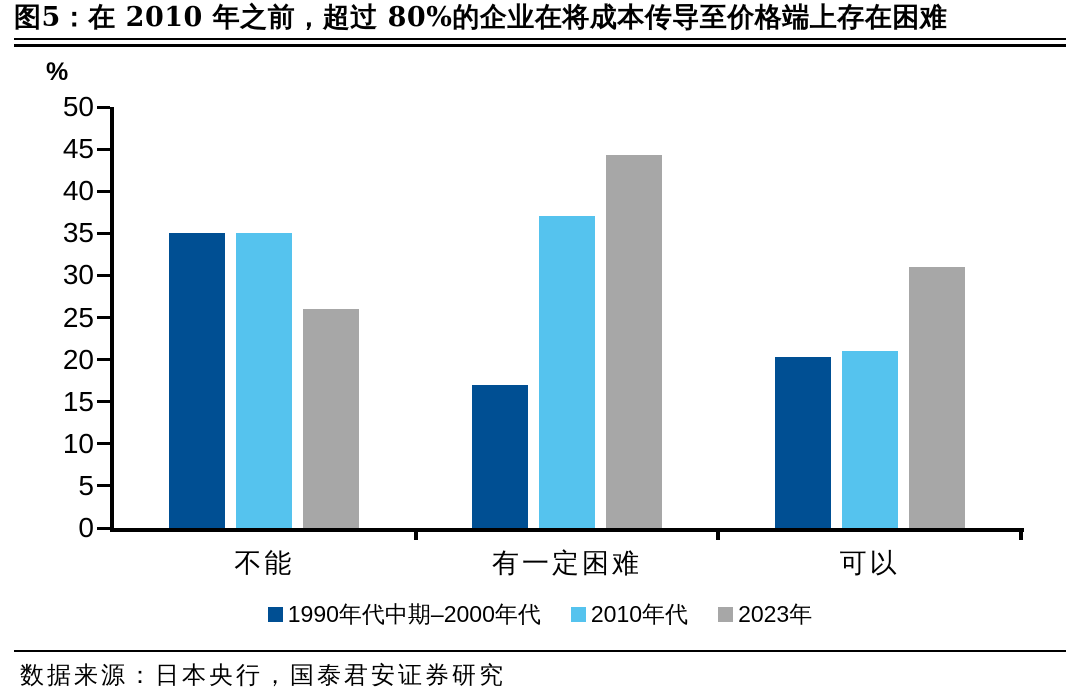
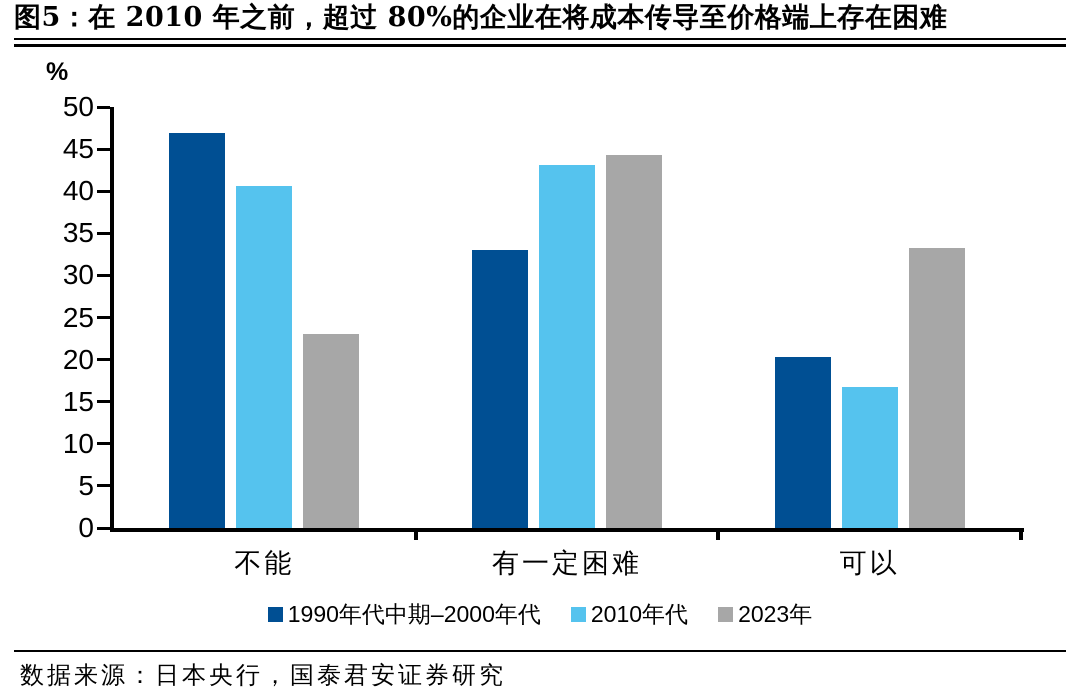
1990年代中期–2000年代/不能: 35 -> 47
2010年代/不能: 35 -> 41
2023年/不能: 26 -> 23
1990年代中期–2000年代/有一定困难: 17 -> 33
2010年代/有一定困难: 37 -> 43
2010年代/可以: 21 -> 17
2023年/可以: 31 -> 33
